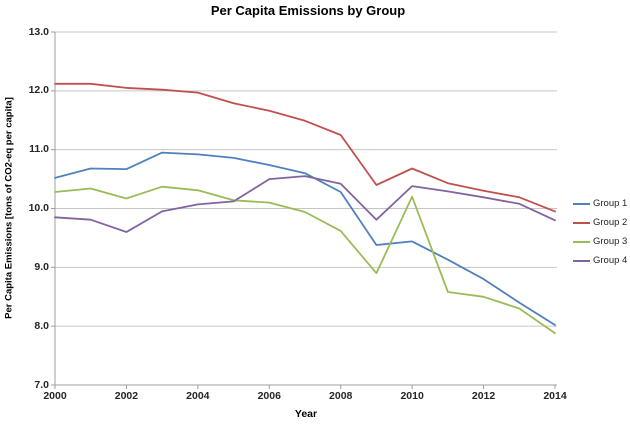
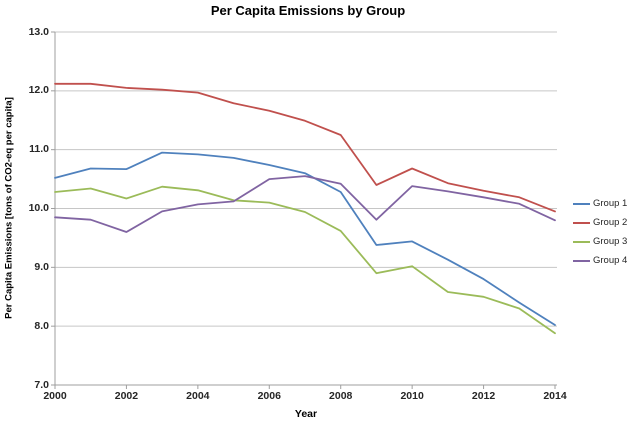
Group 3/2010: 10.2 -> 9.0
